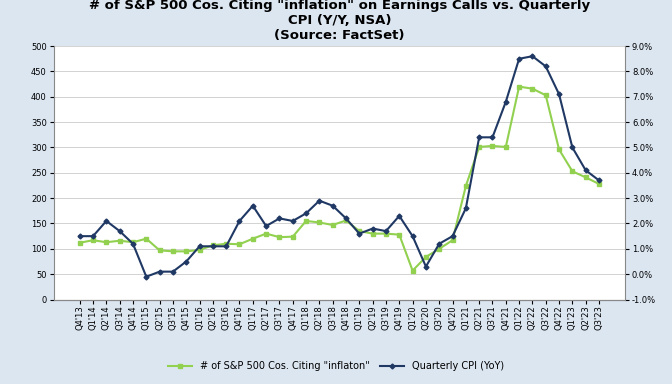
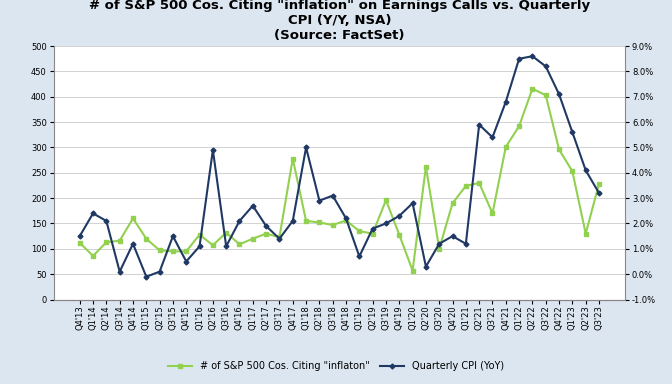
# of S&P 500 Cos. Citing "inflaton"/Q1'14: 117 -> 86
Quarterly CPI (YoY)/Q1'14: 1.5% -> 2.4%
Quarterly CPI (YoY)/Q3'14: 1.7% -> 0.1%
# of S&P 500 Cos. Citing "inflaton"/Q4'14: 113 -> 160
Quarterly CPI (YoY)/Q3'15: 0.1% -> 1.5%
# of S&P 500 Cos. Citing "inflaton"/Q1'16: 98 -> 128
Quarterly CPI (YoY)/Q2'16: 1.1% -> 4.9%
# of S&P 500 Cos. Citing "inflaton"/Q3'16: 110 -> 132
Quarterly CPI (YoY)/Q3'17: 2.2% -> 1.4%
# of S&P 500 Cos. Citing "inflaton"/Q4'17: 124 -> 278
Quarterly CPI (YoY)/Q1'18: 2.4% -> 5.0%
Quarterly CPI (YoY)/Q3'18: 2.7% -> 3.1%
Quarterly CPI (YoY)/Q1'19: 1.6% -> 0.7%
# of S&P 500 Cos. Citing "inflaton"/Q3'19: 130 -> 196
Quarterly CPI (YoY)/Q3'19: 1.7% -> 2.0%
Quarterly CPI (YoY)/Q1'20: 1.5% -> 2.8%
# of S&P 500 Cos. Citing "inflaton"/Q2'20: 84 -> 262
# of S&P 500 Cos. Citing "inflaton"/Q4'20: 117 -> 190
Quarterly CPI (YoY)/Q1'21: 2.6% -> 1.2%
# of S&P 500 Cos. Citing "inflaton"/Q2'21: 301 -> 230
Quarterly CPI (YoY)/Q2'21: 5.4% -> 5.9%
# of S&P 500 Cos. Citing "inflaton"/Q3'21: 303 -> 170
# of S&P 500 Cos. Citing "inflaton"/Q1'22: 420 -> 342
Quarterly CPI (YoY)/Q1'23: 5.0% -> 5.6%
# of S&P 500 Cos. Citing "inflaton"/Q2'23: 241 -> 130
Quarterly CPI (YoY)/Q3'23: 3.7% -> 3.2%
